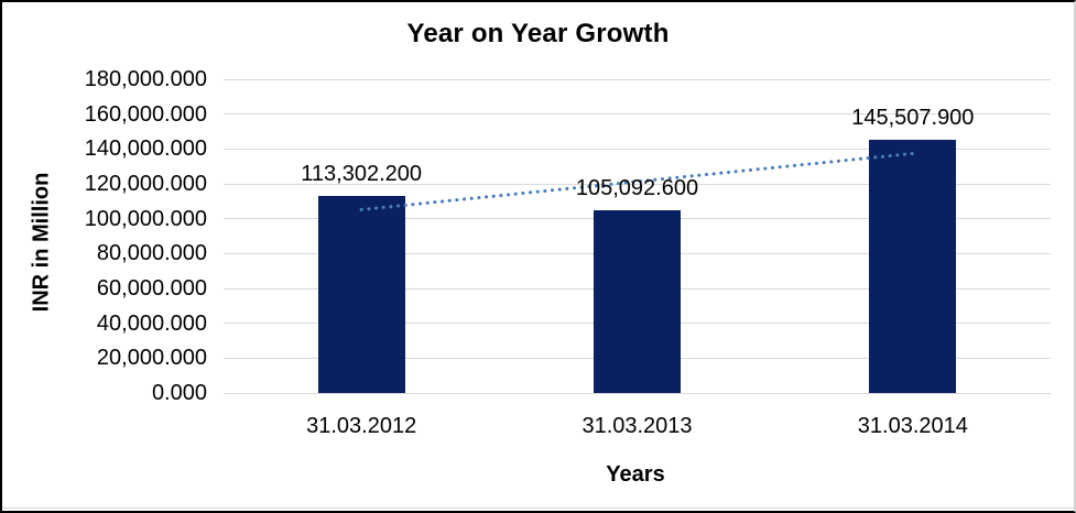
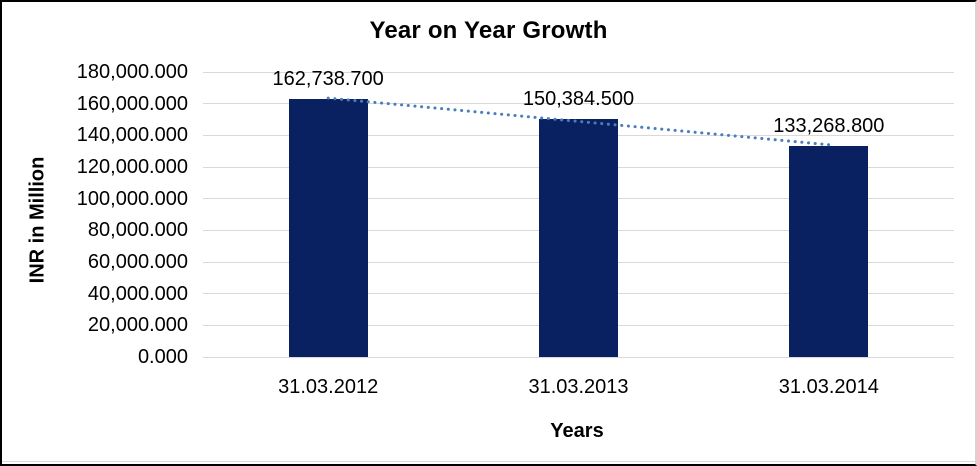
31.03.2012: 113,302.200 -> 162,738.700
31.03.2013: 105,092.600 -> 150,384.500
31.03.2014: 145,507.900 -> 133,268.800
